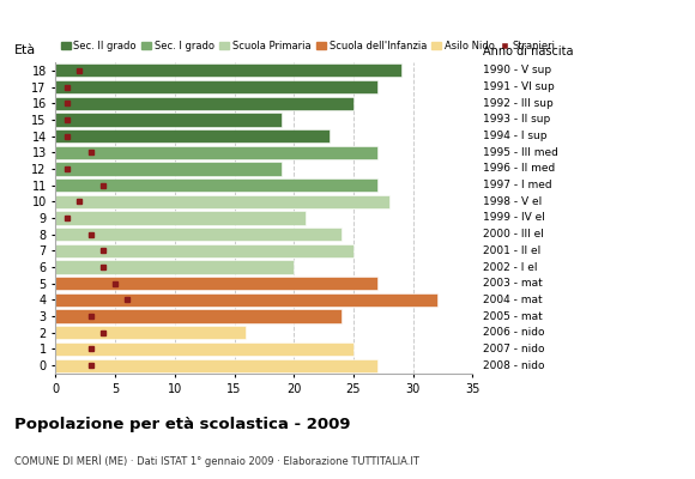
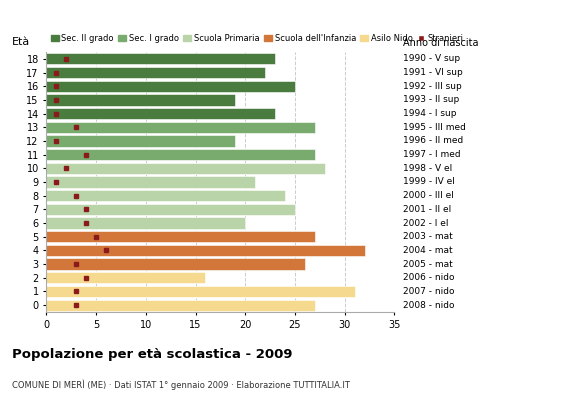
18: 29 -> 23
17: 27 -> 22
3: 24 -> 26
1: 25 -> 31
